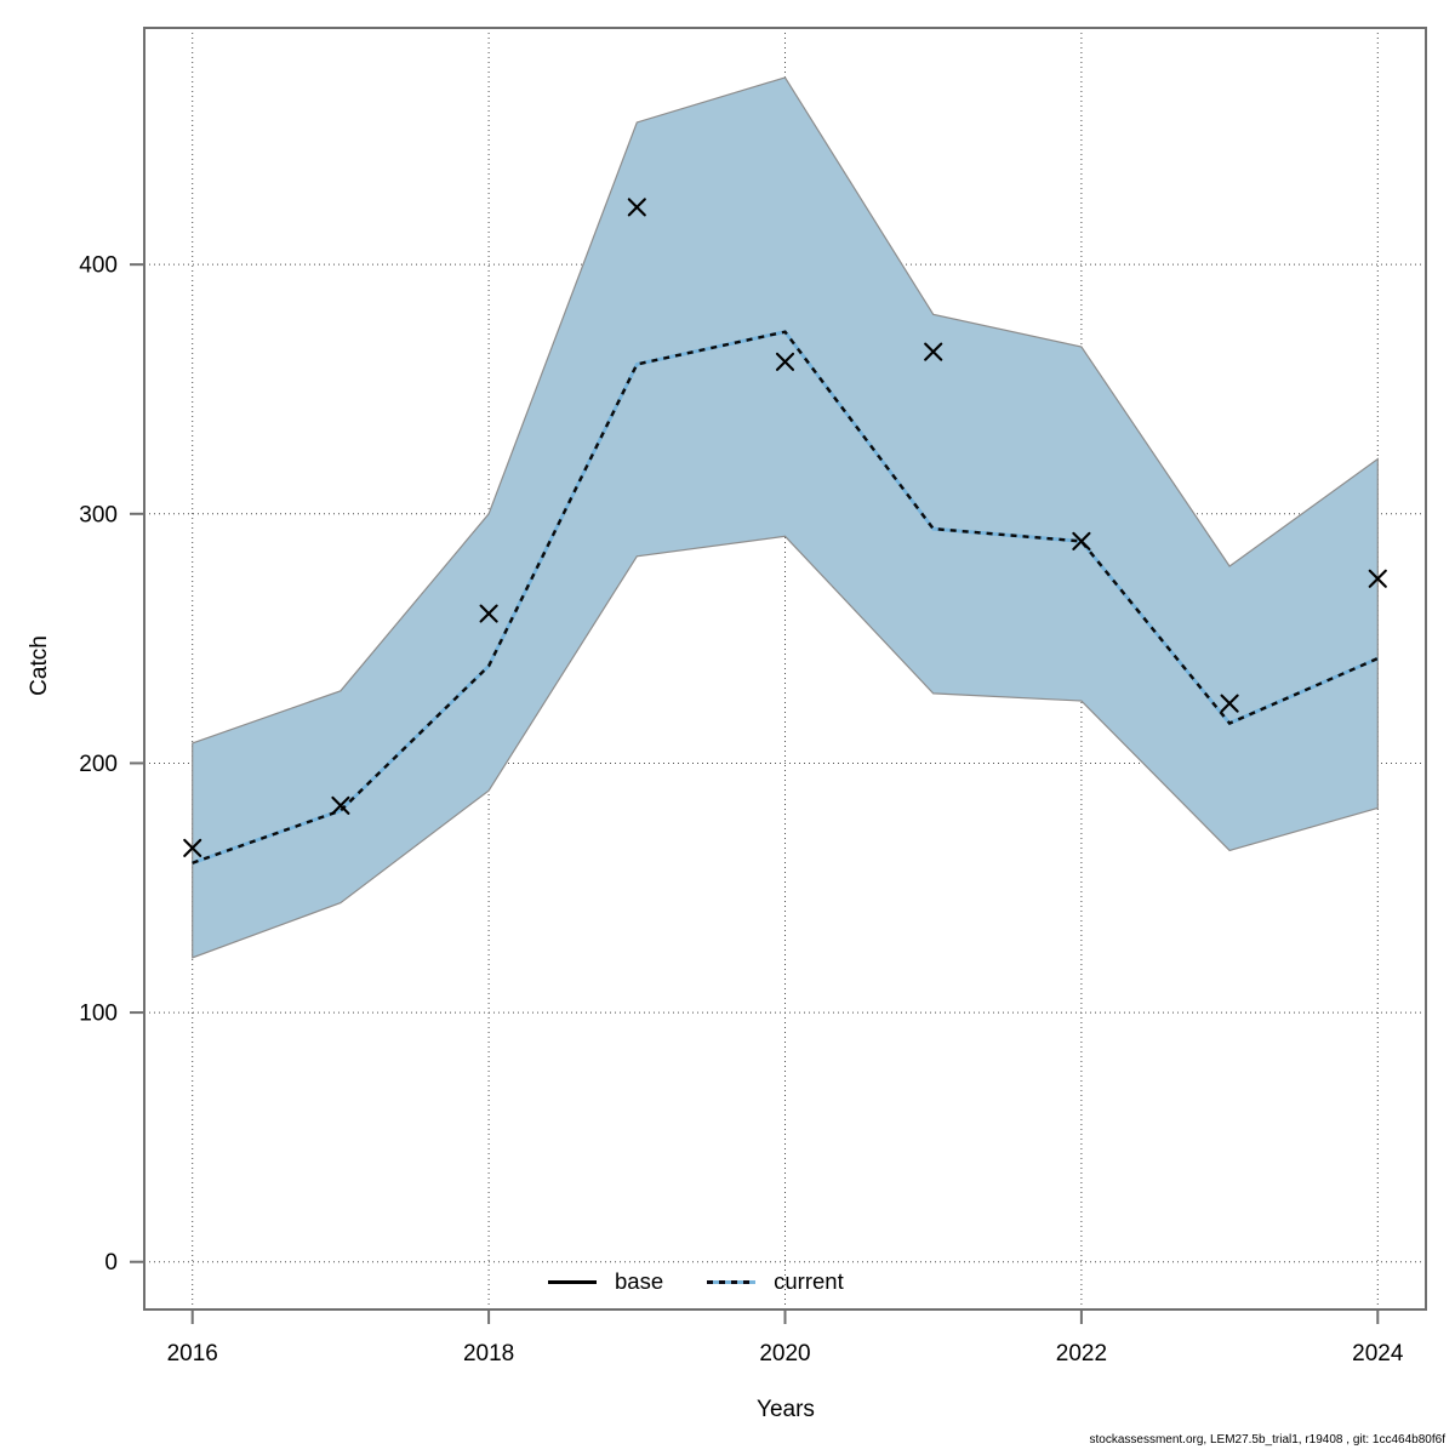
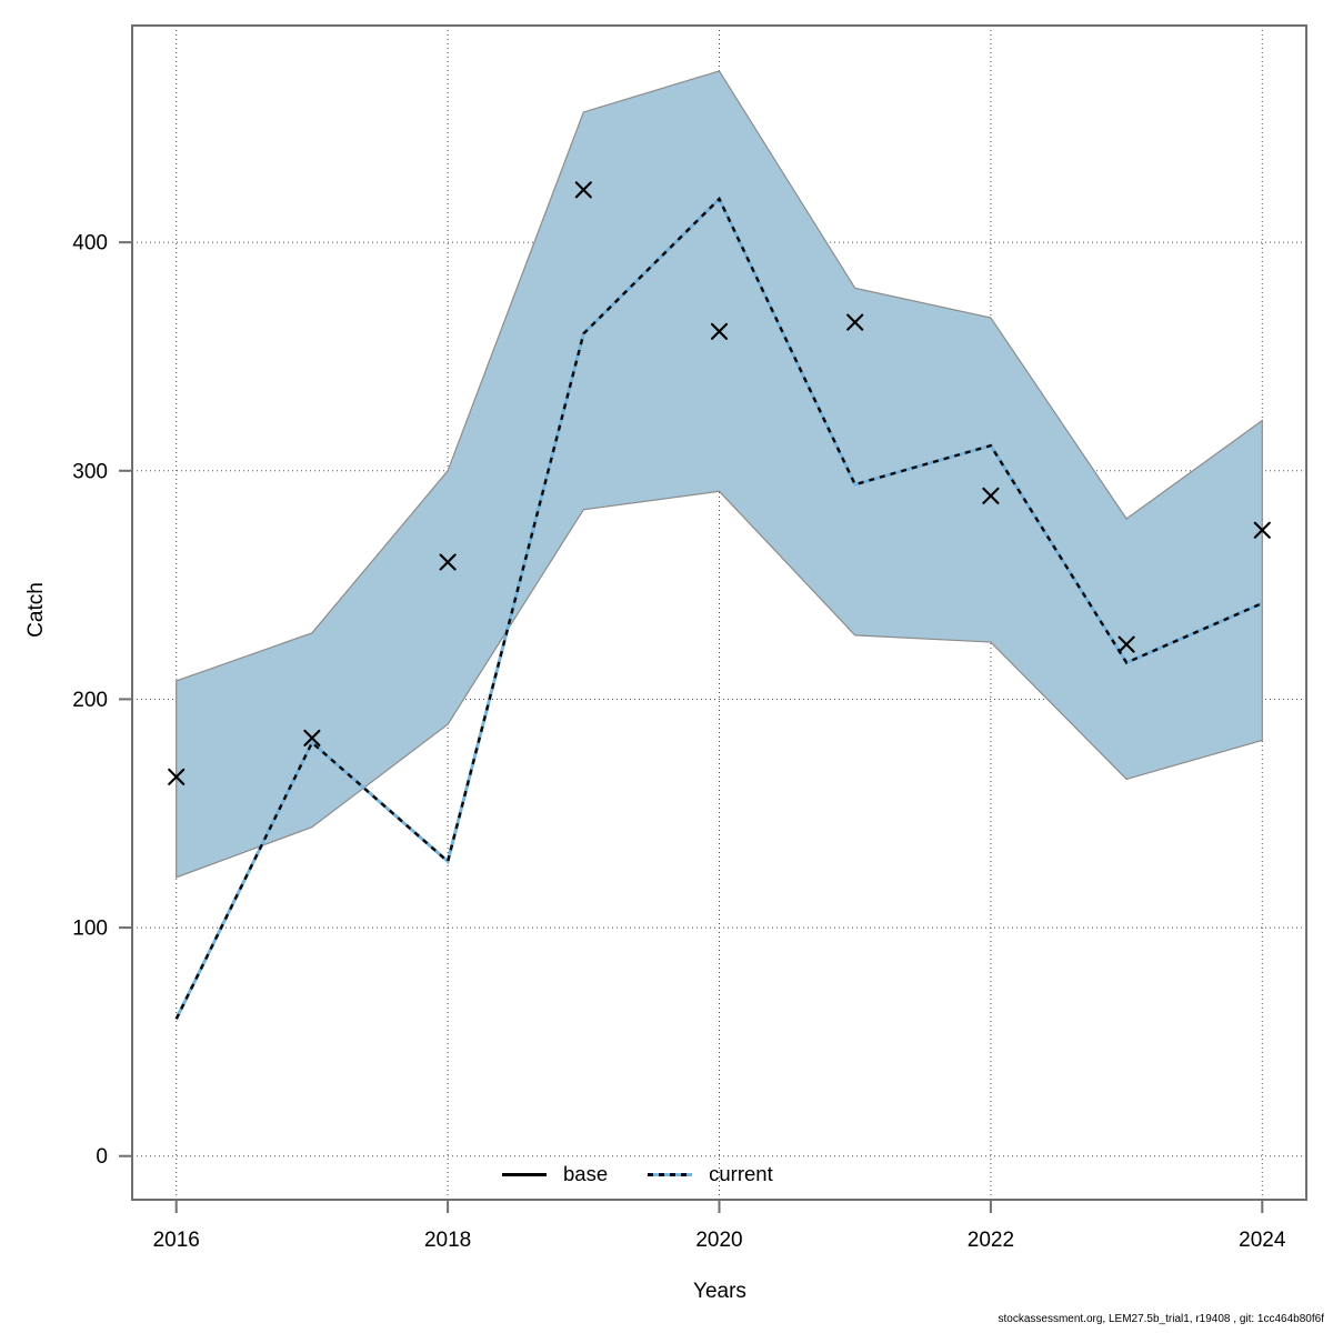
current/2016: 160 -> 60
current/2018: 239 -> 129
current/2020: 373 -> 419
current/2022: 289 -> 311
